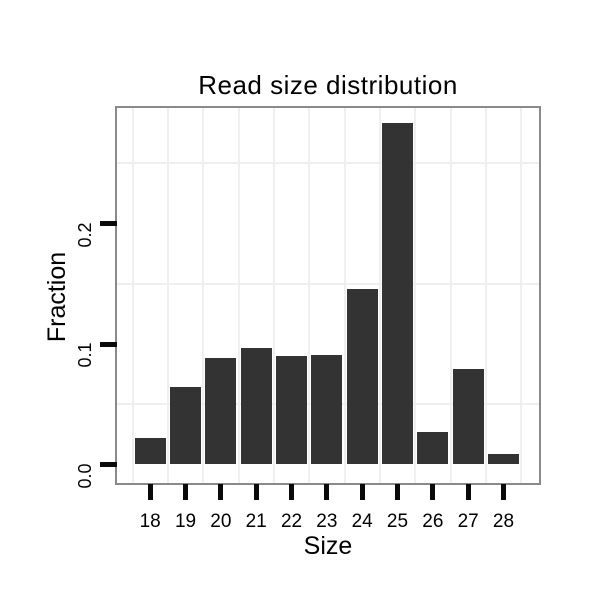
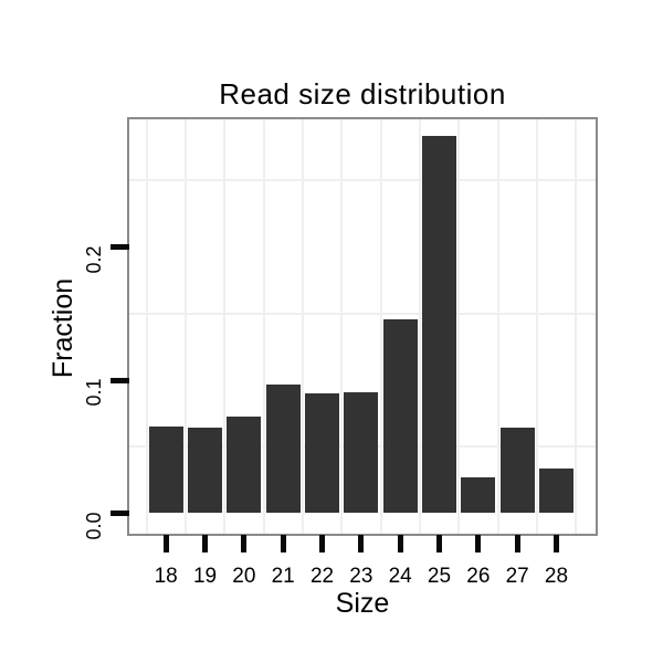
18: 0.022 -> 0.065
20: 0.088 -> 0.073
27: 0.079 -> 0.064
28: 0.009 -> 0.034
